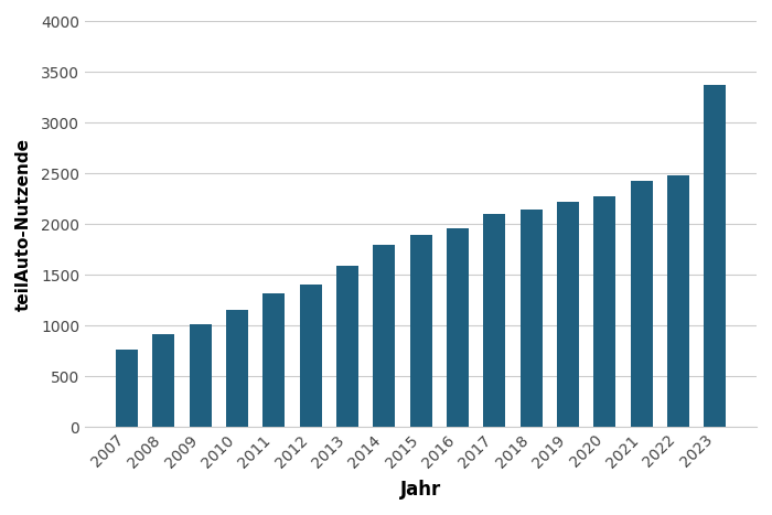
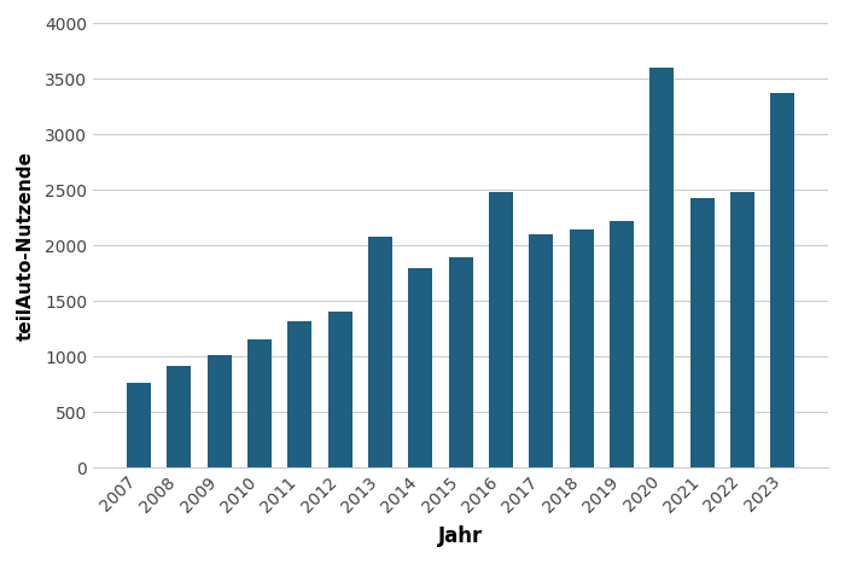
2013: 1590 -> 2080
2016: 1960 -> 2480
2020: 2280 -> 3600
